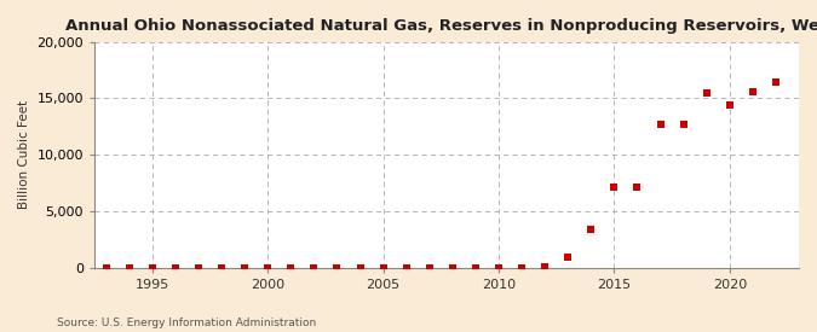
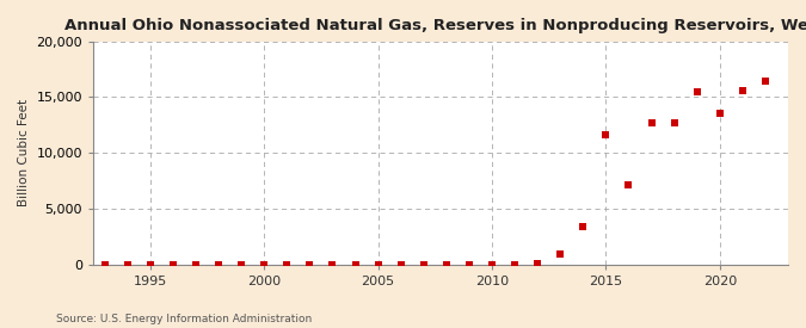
2015: 7,100 -> 11,600
2020: 14,400 -> 13,600
